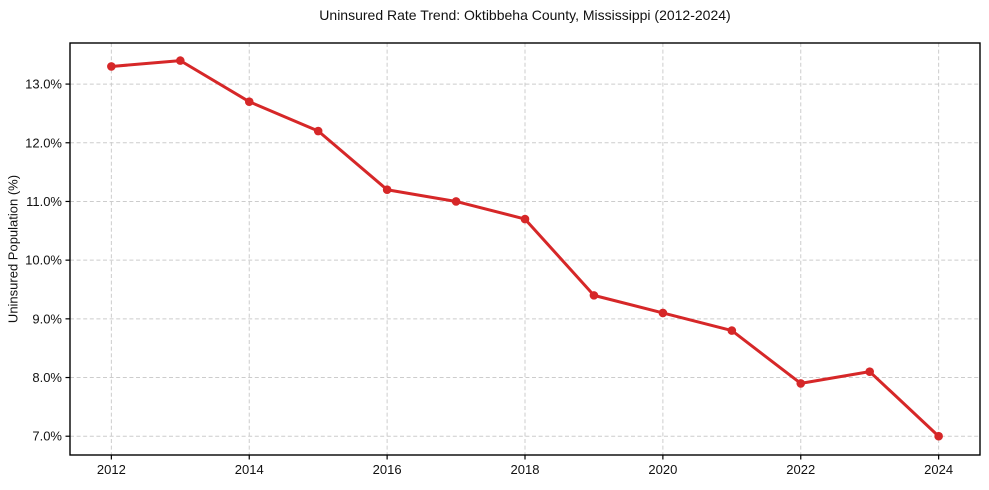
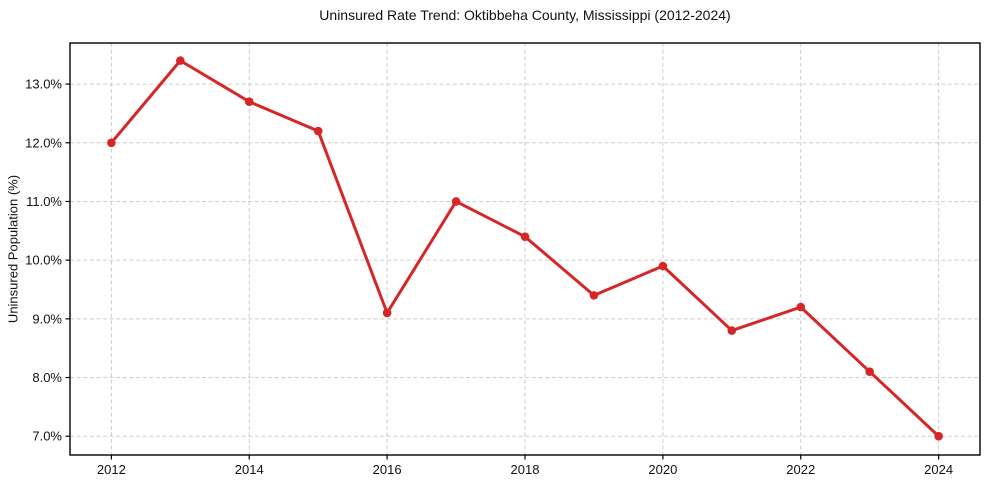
2012: 13.3% -> 12.0%
2016: 11.2% -> 9.1%
2018: 10.7% -> 10.4%
2020: 9.1% -> 9.9%
2022: 7.9% -> 9.2%
